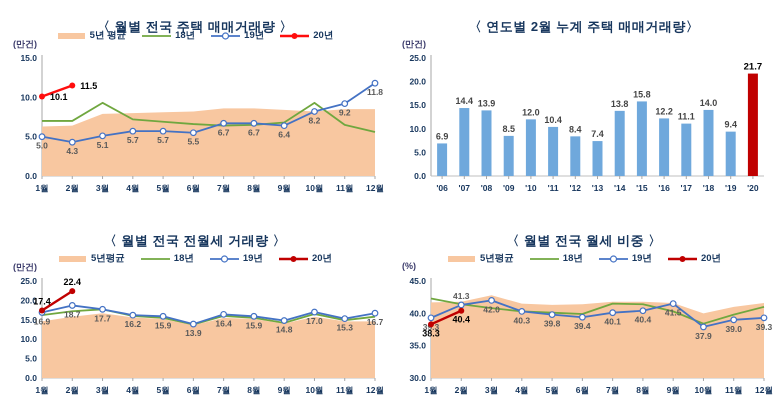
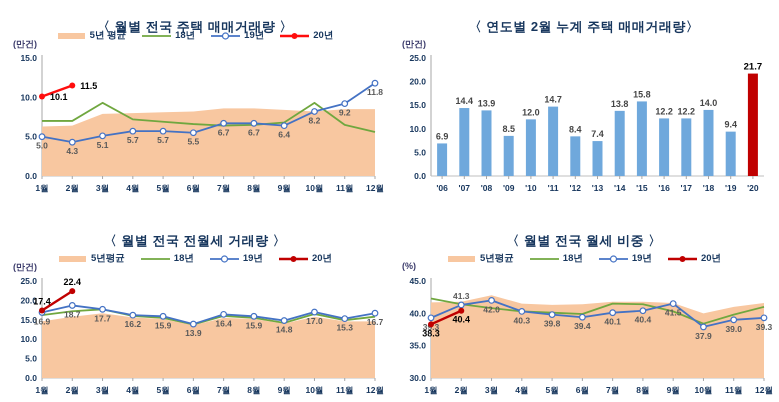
〈 연도별 2월 누계 주택 매매거래량〉/'11: 10.4 -> 14.7
〈 연도별 2월 누계 주택 매매거래량〉/'17: 11.1 -> 12.2
